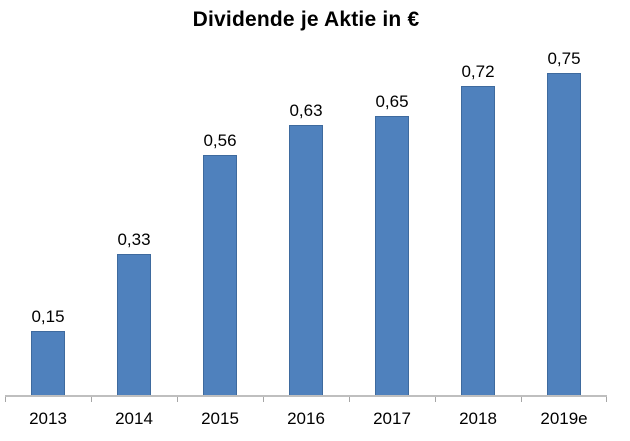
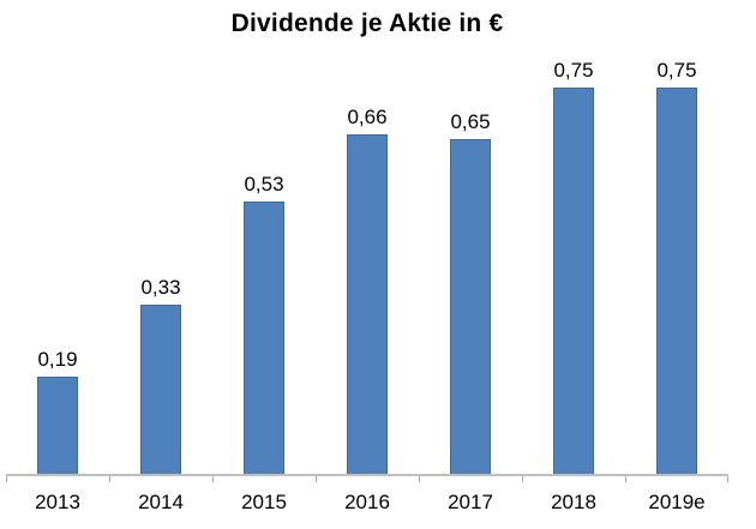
2013: 0,15 -> 0,19
2015: 0,56 -> 0,53
2016: 0,63 -> 0,66
2018: 0,72 -> 0,75
